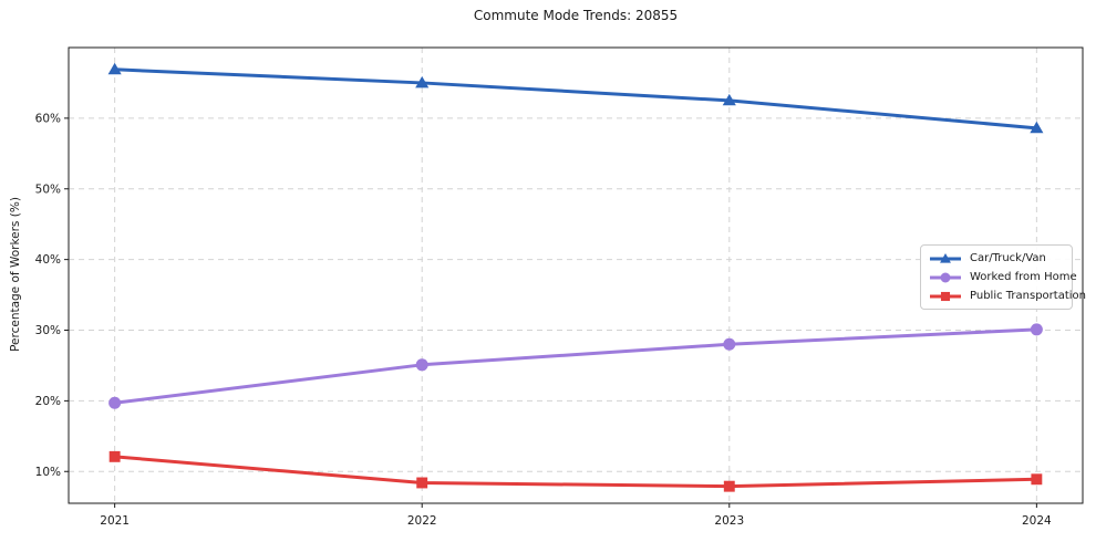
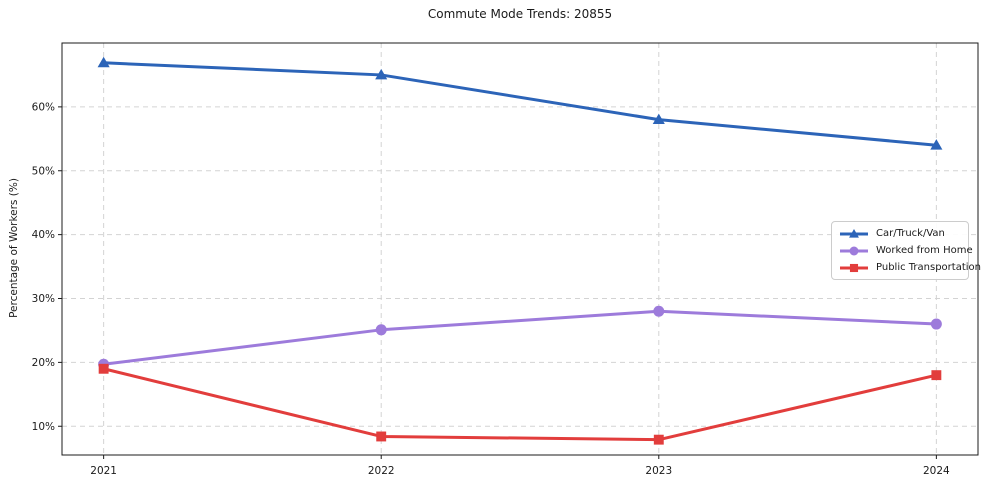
Public Transportation/2021: 12% -> 19%
Car/Truck/Van/2023: 62% -> 58%
Car/Truck/Van/2024: 59% -> 54%
Worked from Home/2024: 30% -> 26%
Public Transportation/2024: 9% -> 18%
